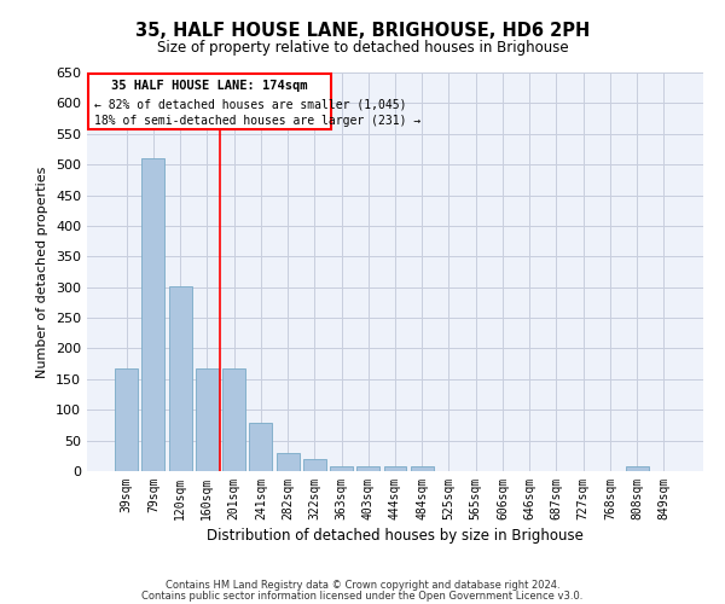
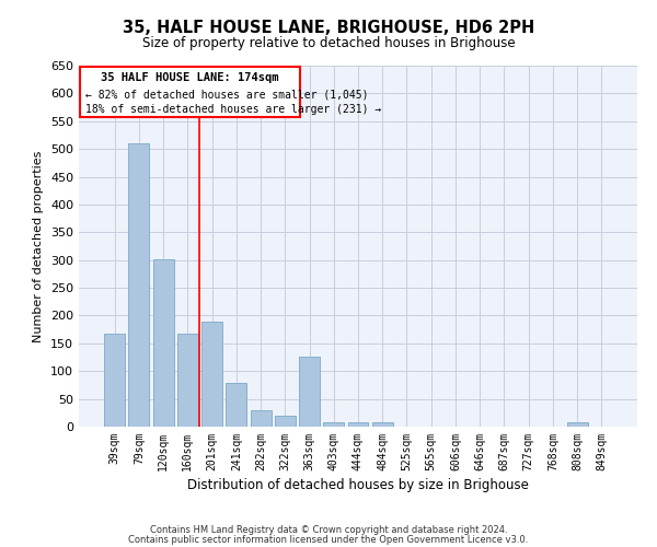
201sqm: 168 -> 190
363sqm: 7 -> 126
